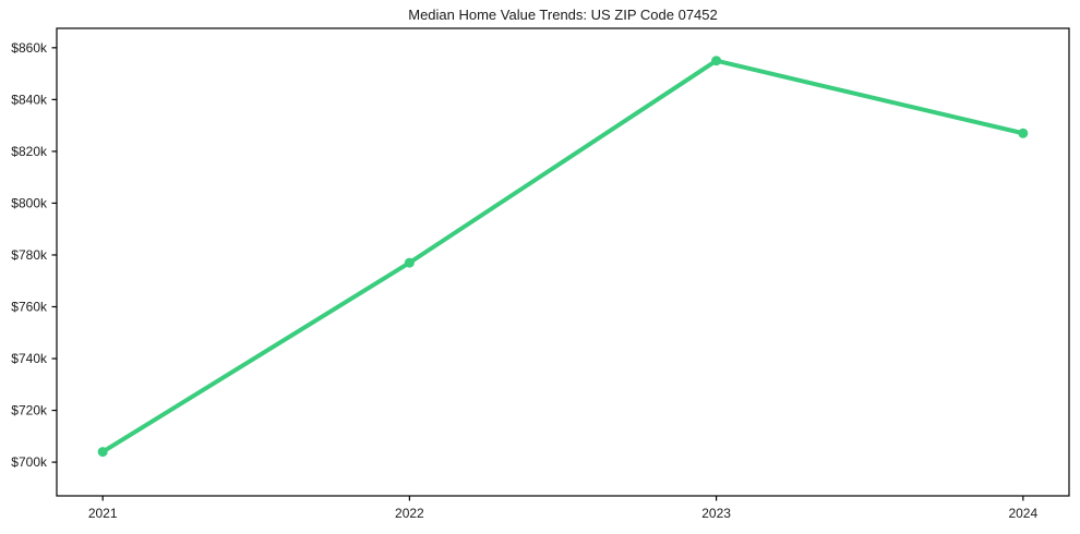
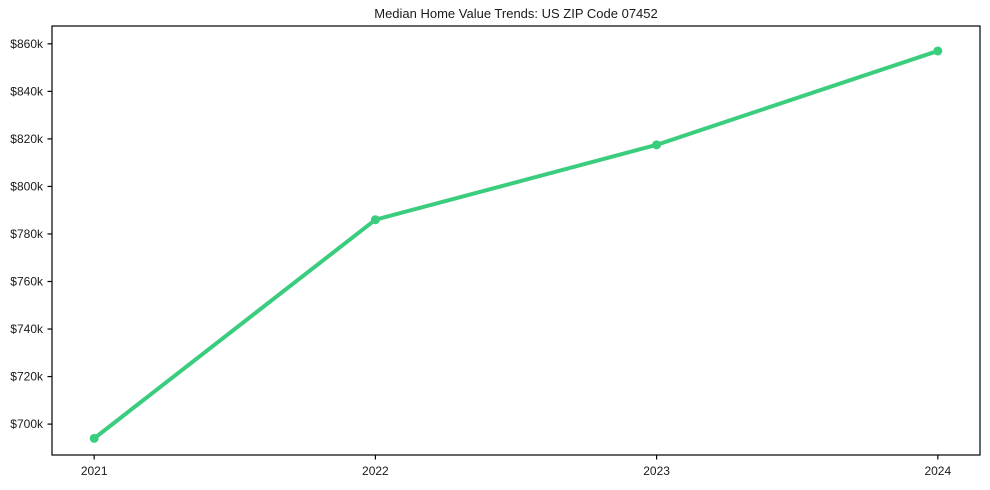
2021: $704k -> $694k
2022: $777k -> $786k
2023: $855k -> $818k
2024: $827k -> $857k
